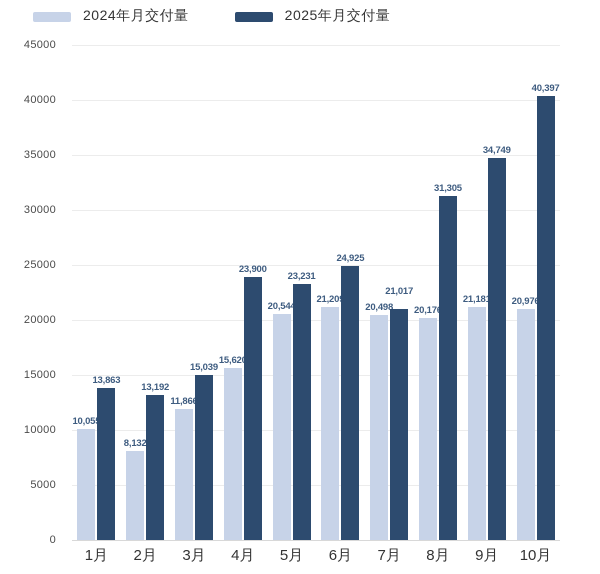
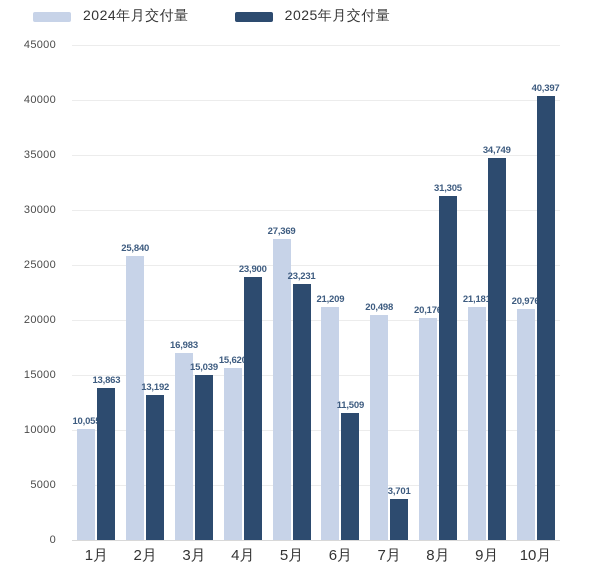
2024年月交付量/2月: 8,132 -> 25,840
2024年月交付量/3月: 11,866 -> 16,983
2024年月交付量/5月: 20,544 -> 27,369
2025年月交付量/6月: 24,925 -> 11,509
2025年月交付量/7月: 21,017 -> 3,701
